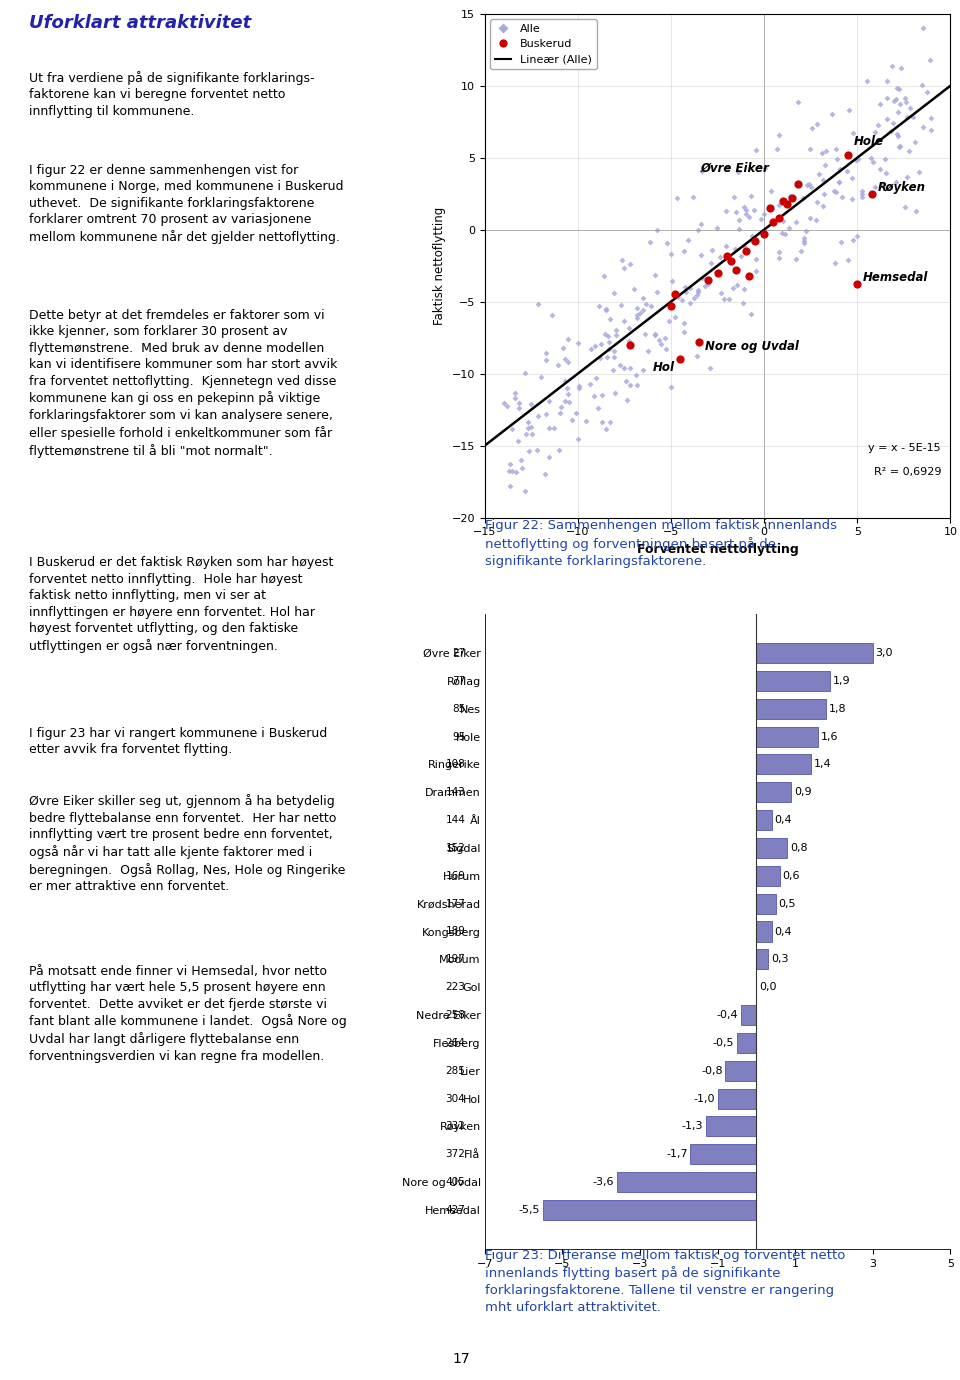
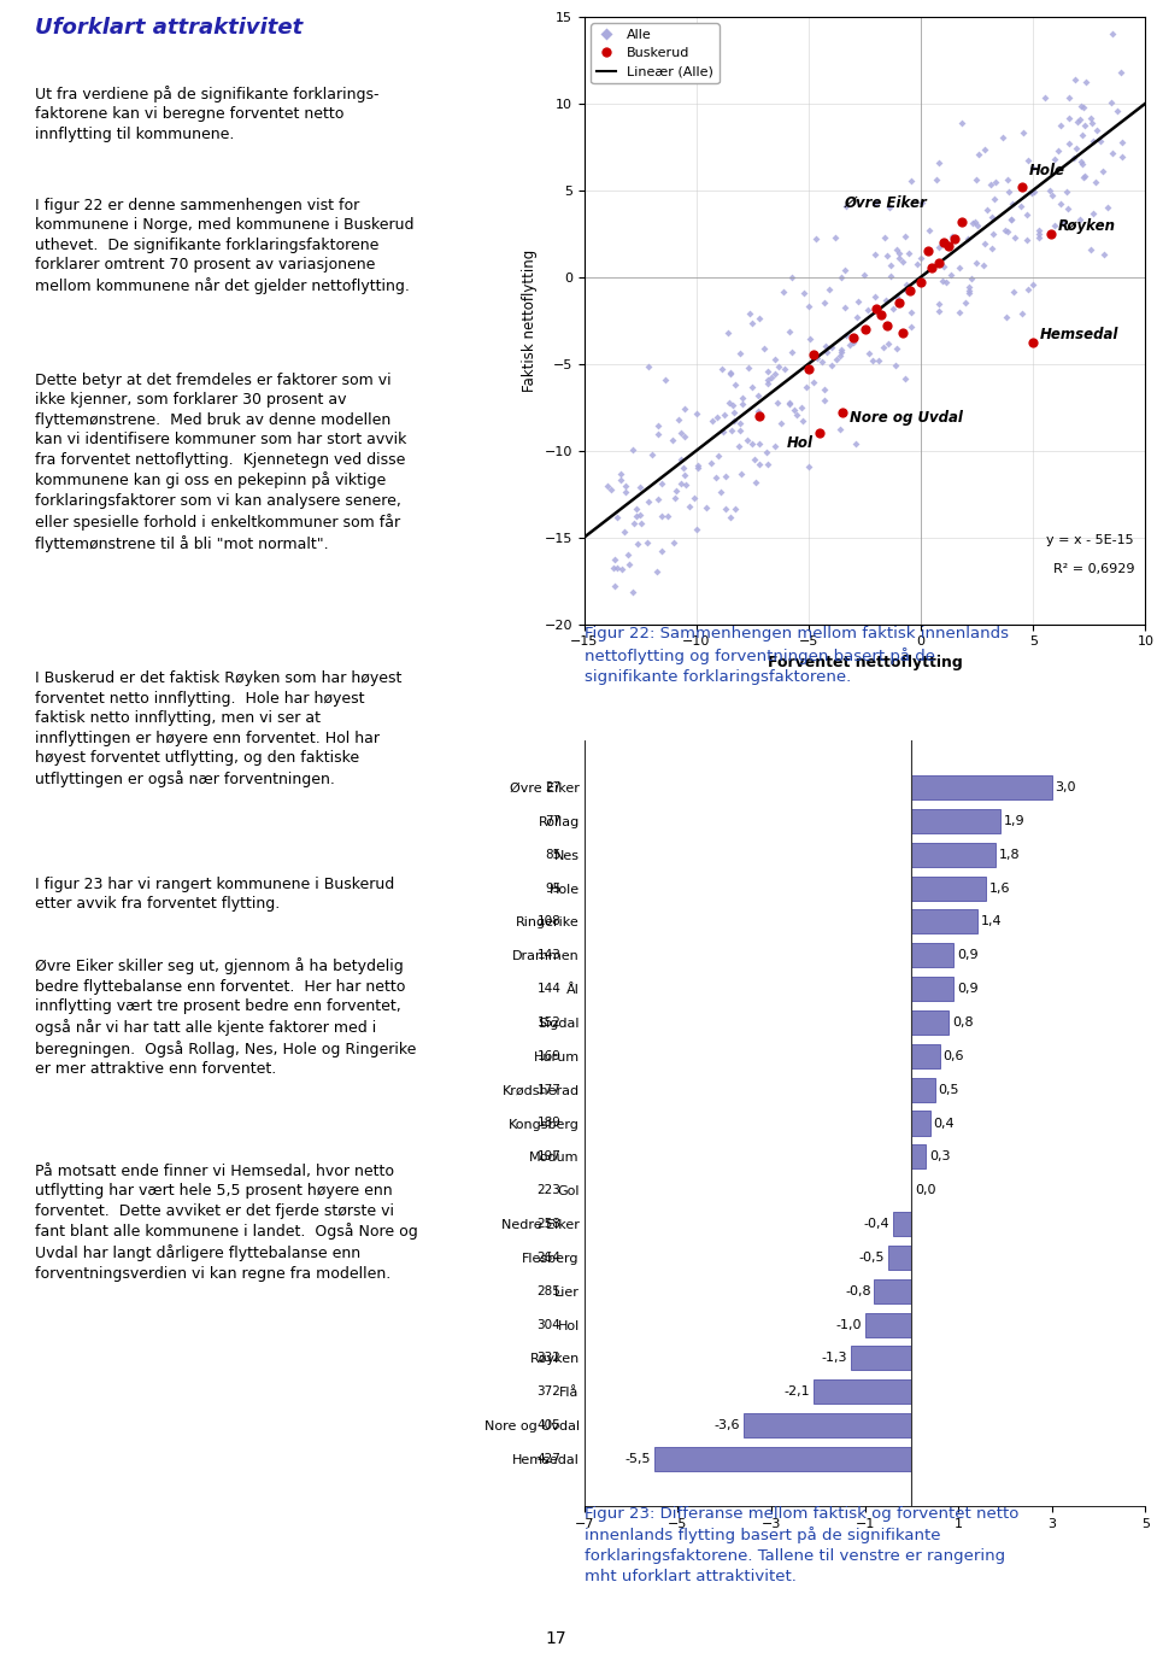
Ål: 0,4 -> 0,9
Flå: -1,7 -> -2,1
